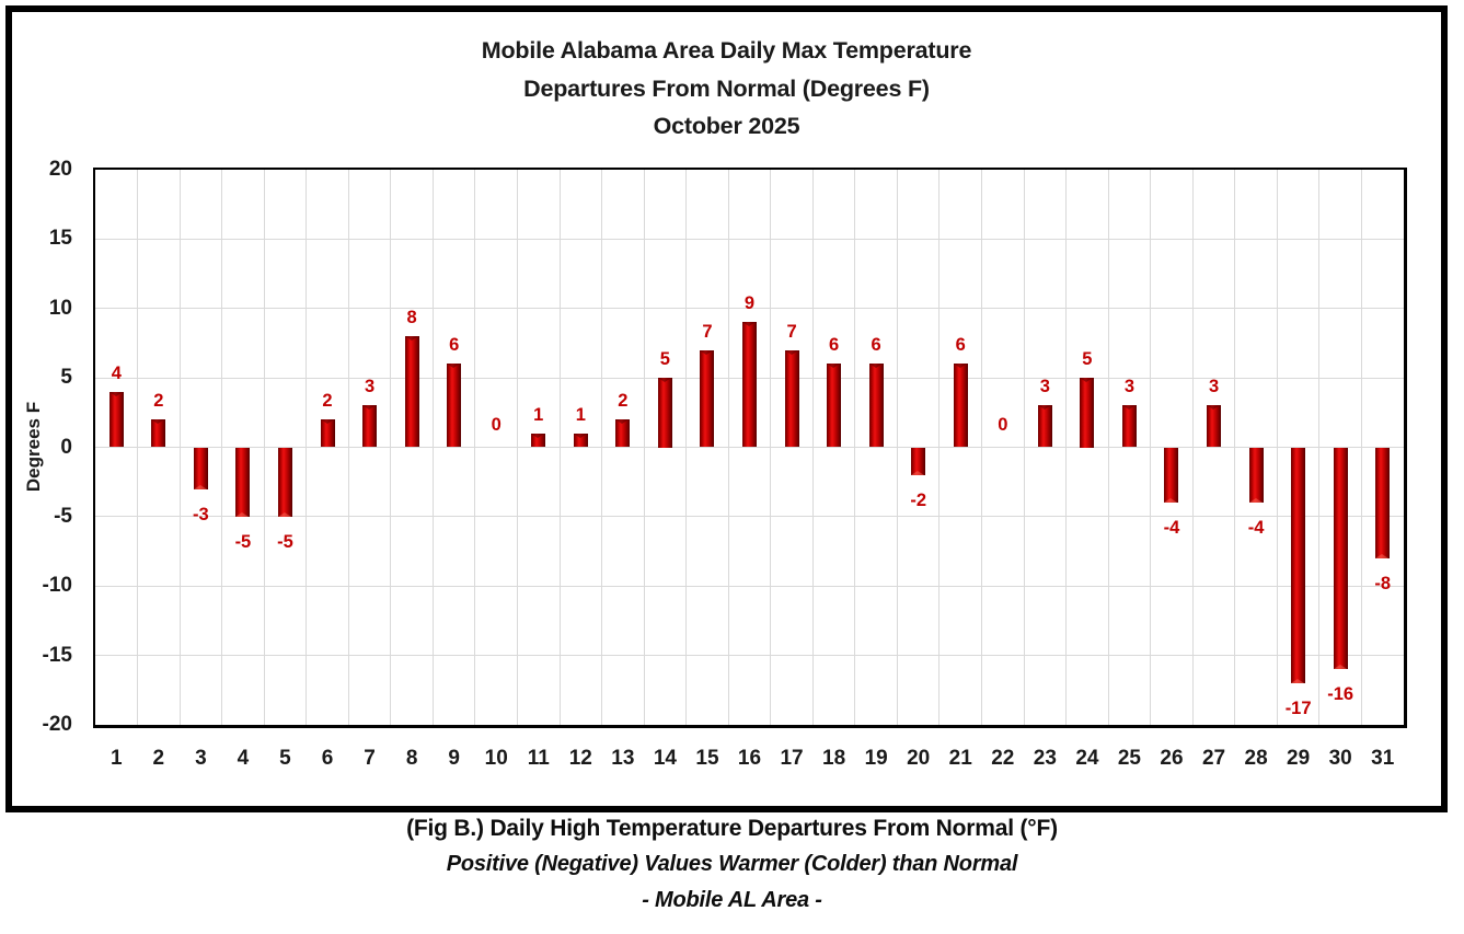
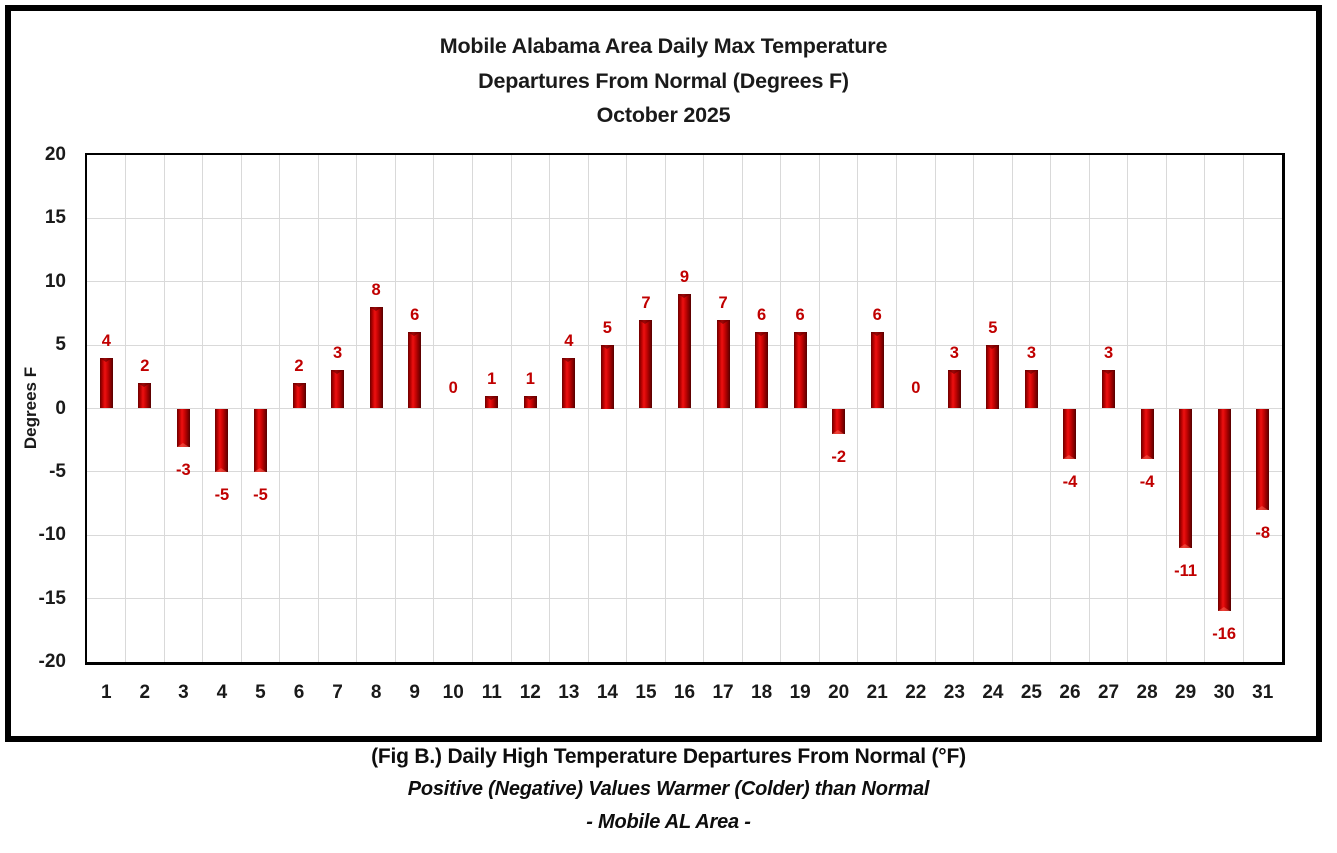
13: 2 -> 4
29: -17 -> -11
